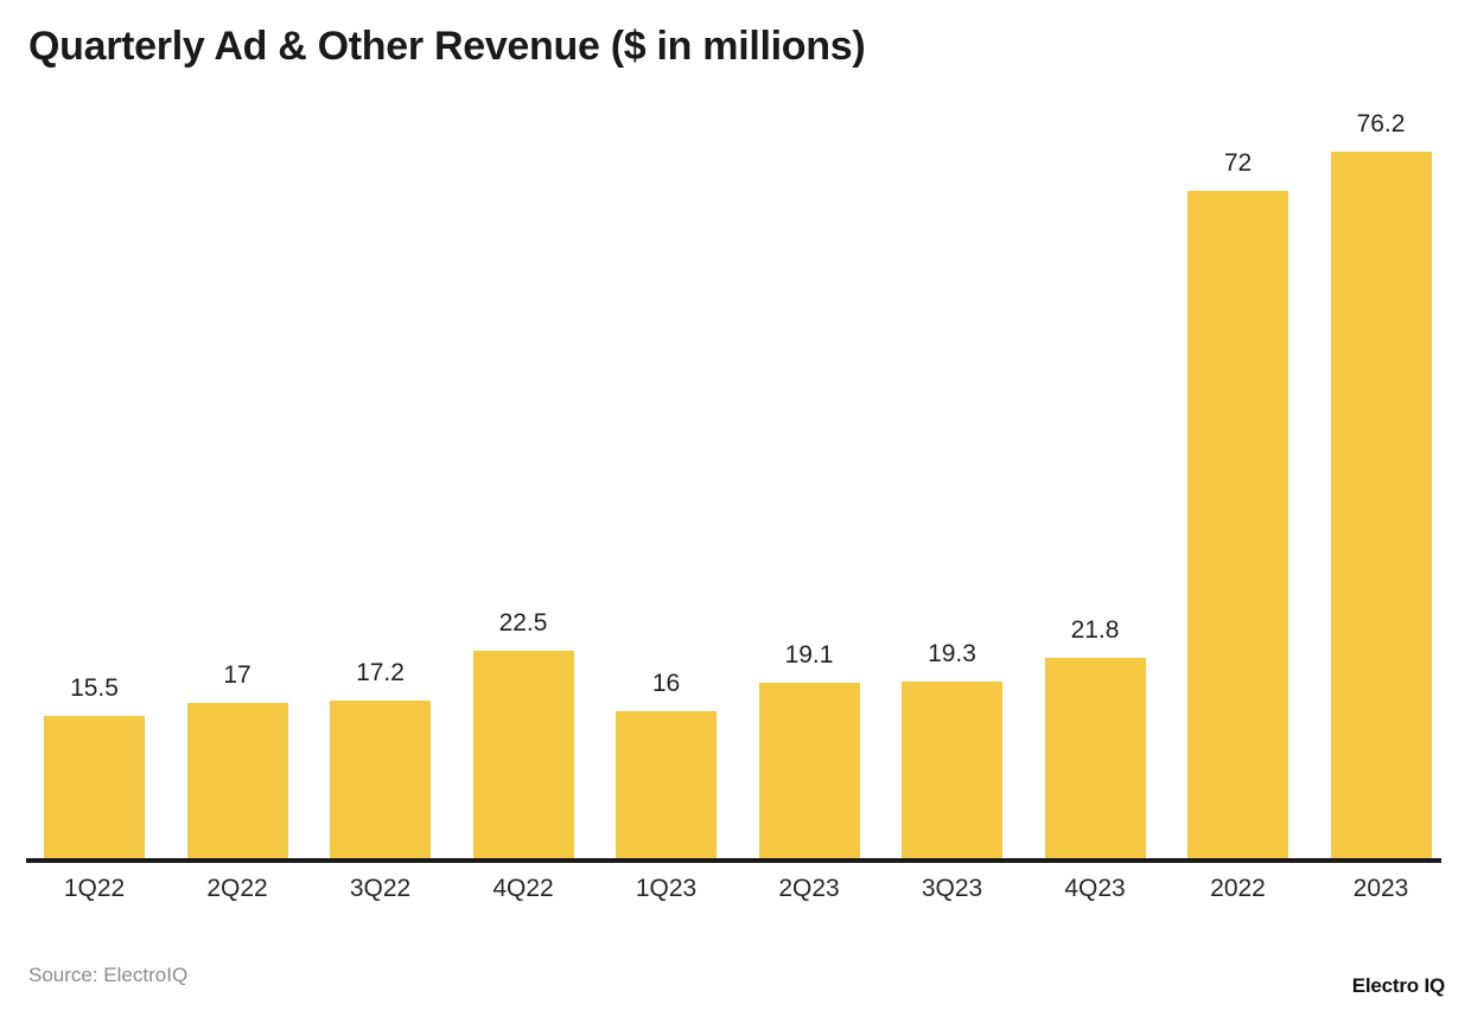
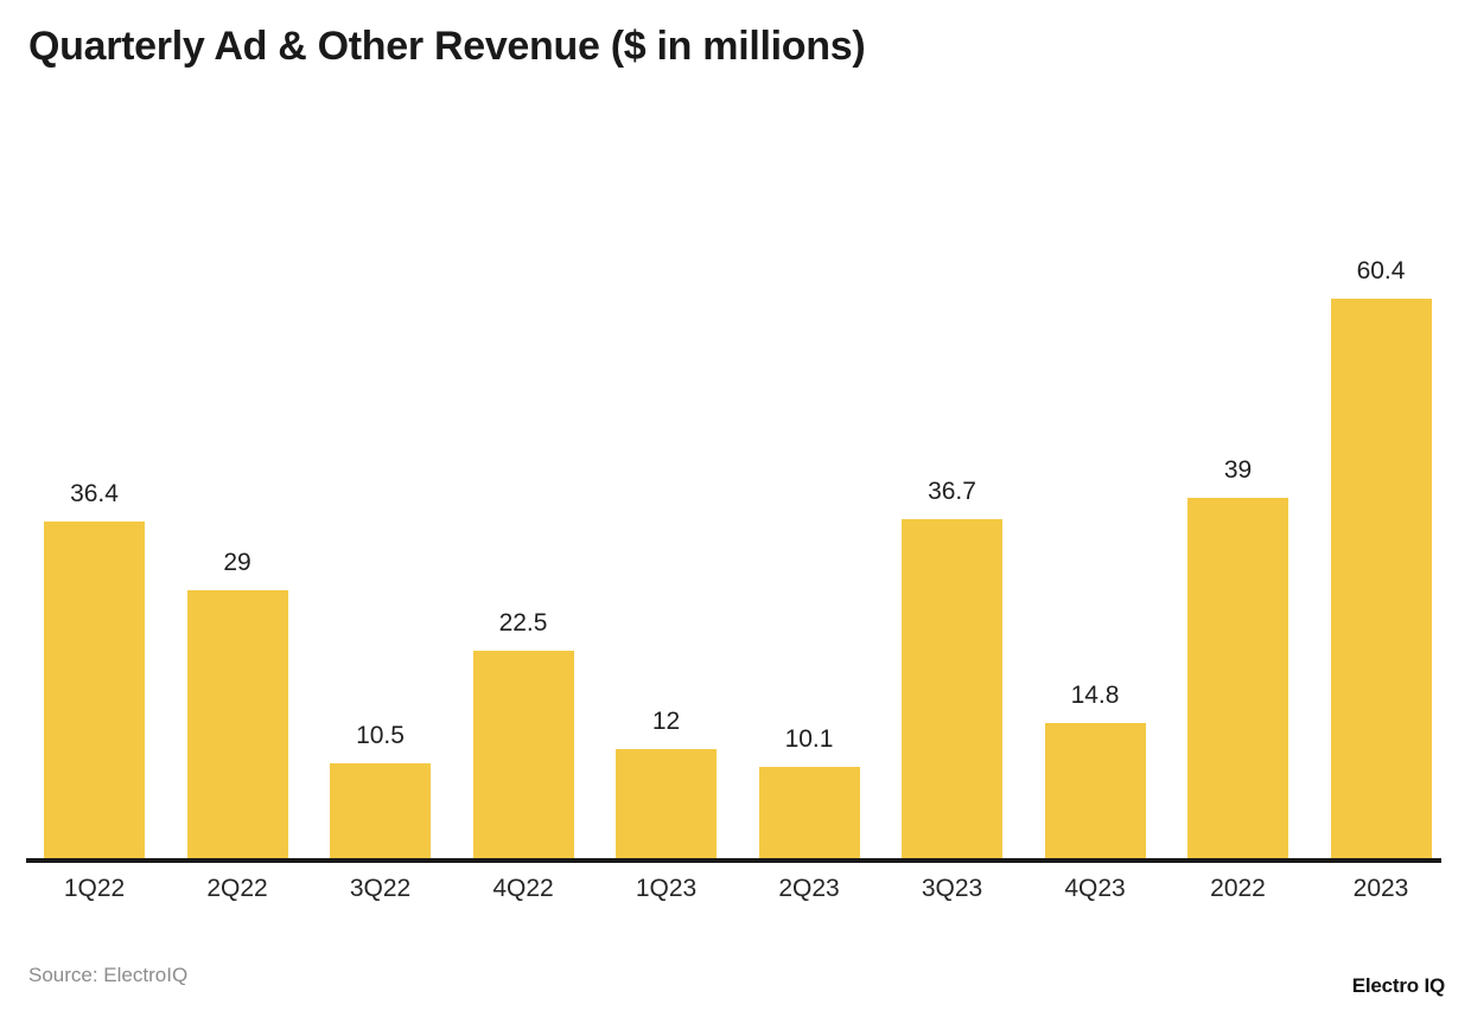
1Q22: 15.5 -> 36.4
2Q22: 17 -> 29
3Q22: 17.2 -> 10.5
1Q23: 16 -> 12
2Q23: 19.1 -> 10.1
3Q23: 19.3 -> 36.7
4Q23: 21.8 -> 14.8
2022: 72 -> 39
2023: 76.2 -> 60.4
